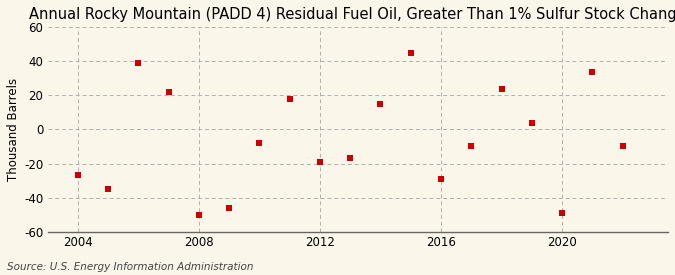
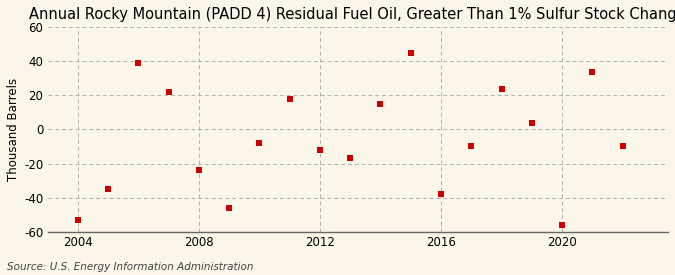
2004: -27 -> -53
2008: -50 -> -24
2012: -19 -> -12
2016: -29 -> -38
2020: -49 -> -56
